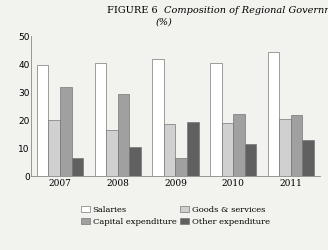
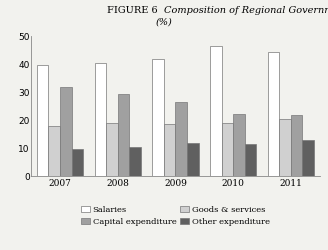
Goods & services/2007: 20.0 -> 18.0
Other expenditure/2007: 6.5 -> 9.7
Goods & services/2008: 16.5 -> 19.0
Capital expenditure/2009: 6.5 -> 26.5
Other expenditure/2009: 19.5 -> 12.0
Salaries/2010: 40.5 -> 46.5
